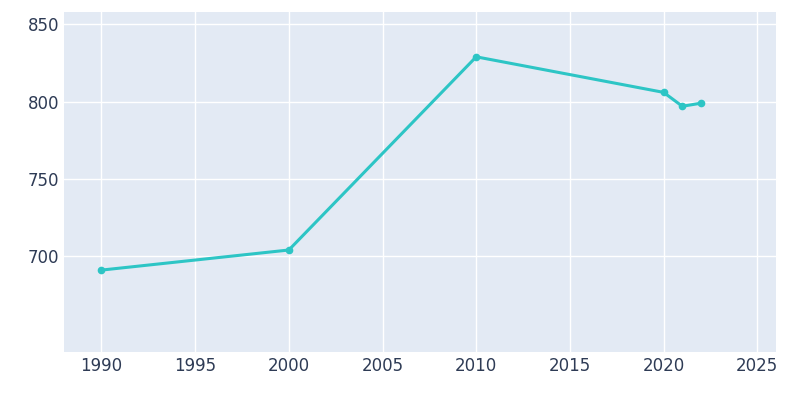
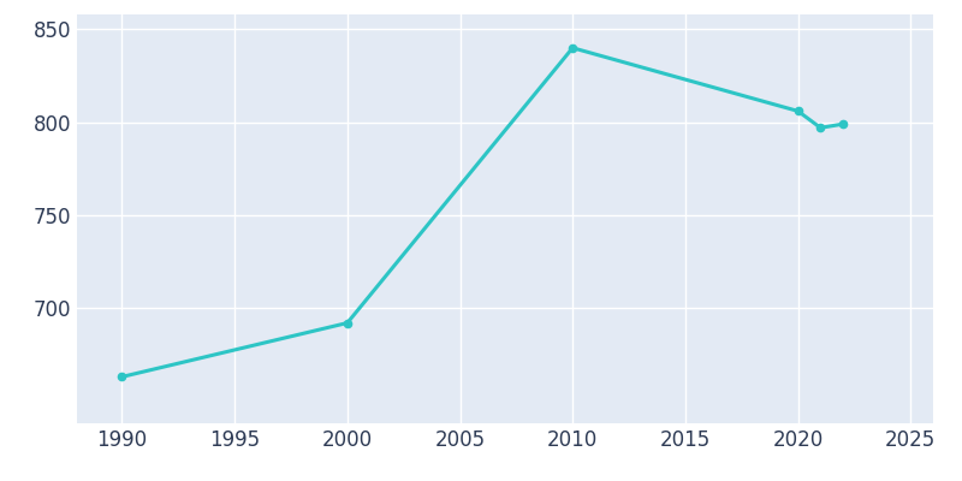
1990: 691 -> 663
2000: 704 -> 692
2010: 829 -> 840
